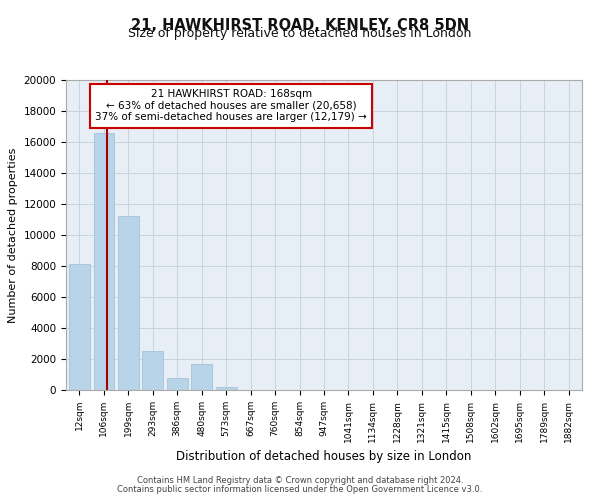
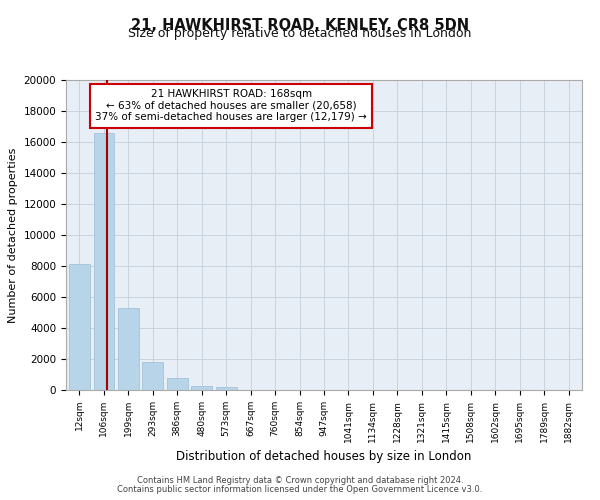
199sqm: 11200 -> 5300
293sqm: 2500 -> 1800
480sqm: 1700 -> 200
